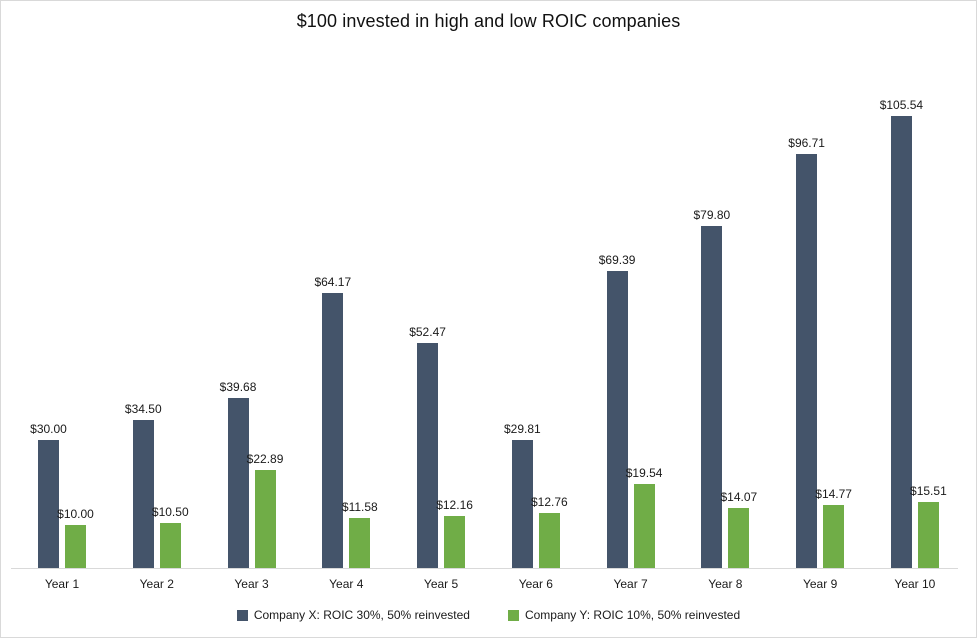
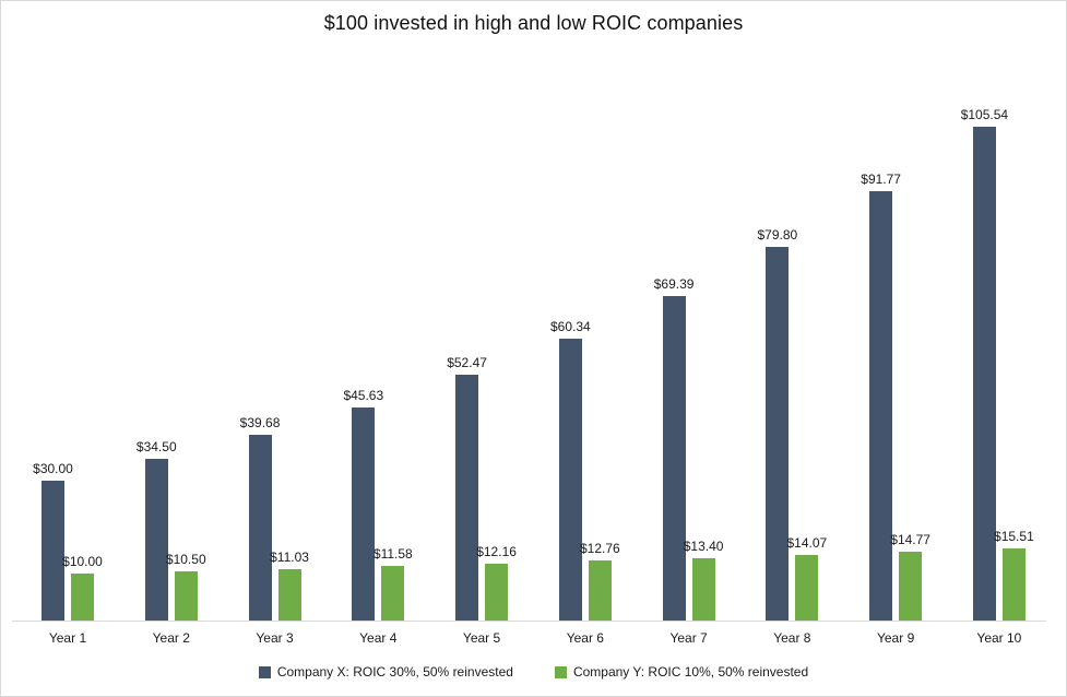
Company Y: ROIC 10%, 50% reinvested/Year 3: $22.89 -> $11.03
Company X: ROIC 30%, 50% reinvested/Year 4: $64.17 -> $45.63
Company X: ROIC 30%, 50% reinvested/Year 6: $29.81 -> $60.34
Company Y: ROIC 10%, 50% reinvested/Year 7: $19.54 -> $13.40
Company X: ROIC 30%, 50% reinvested/Year 9: $96.71 -> $91.77
